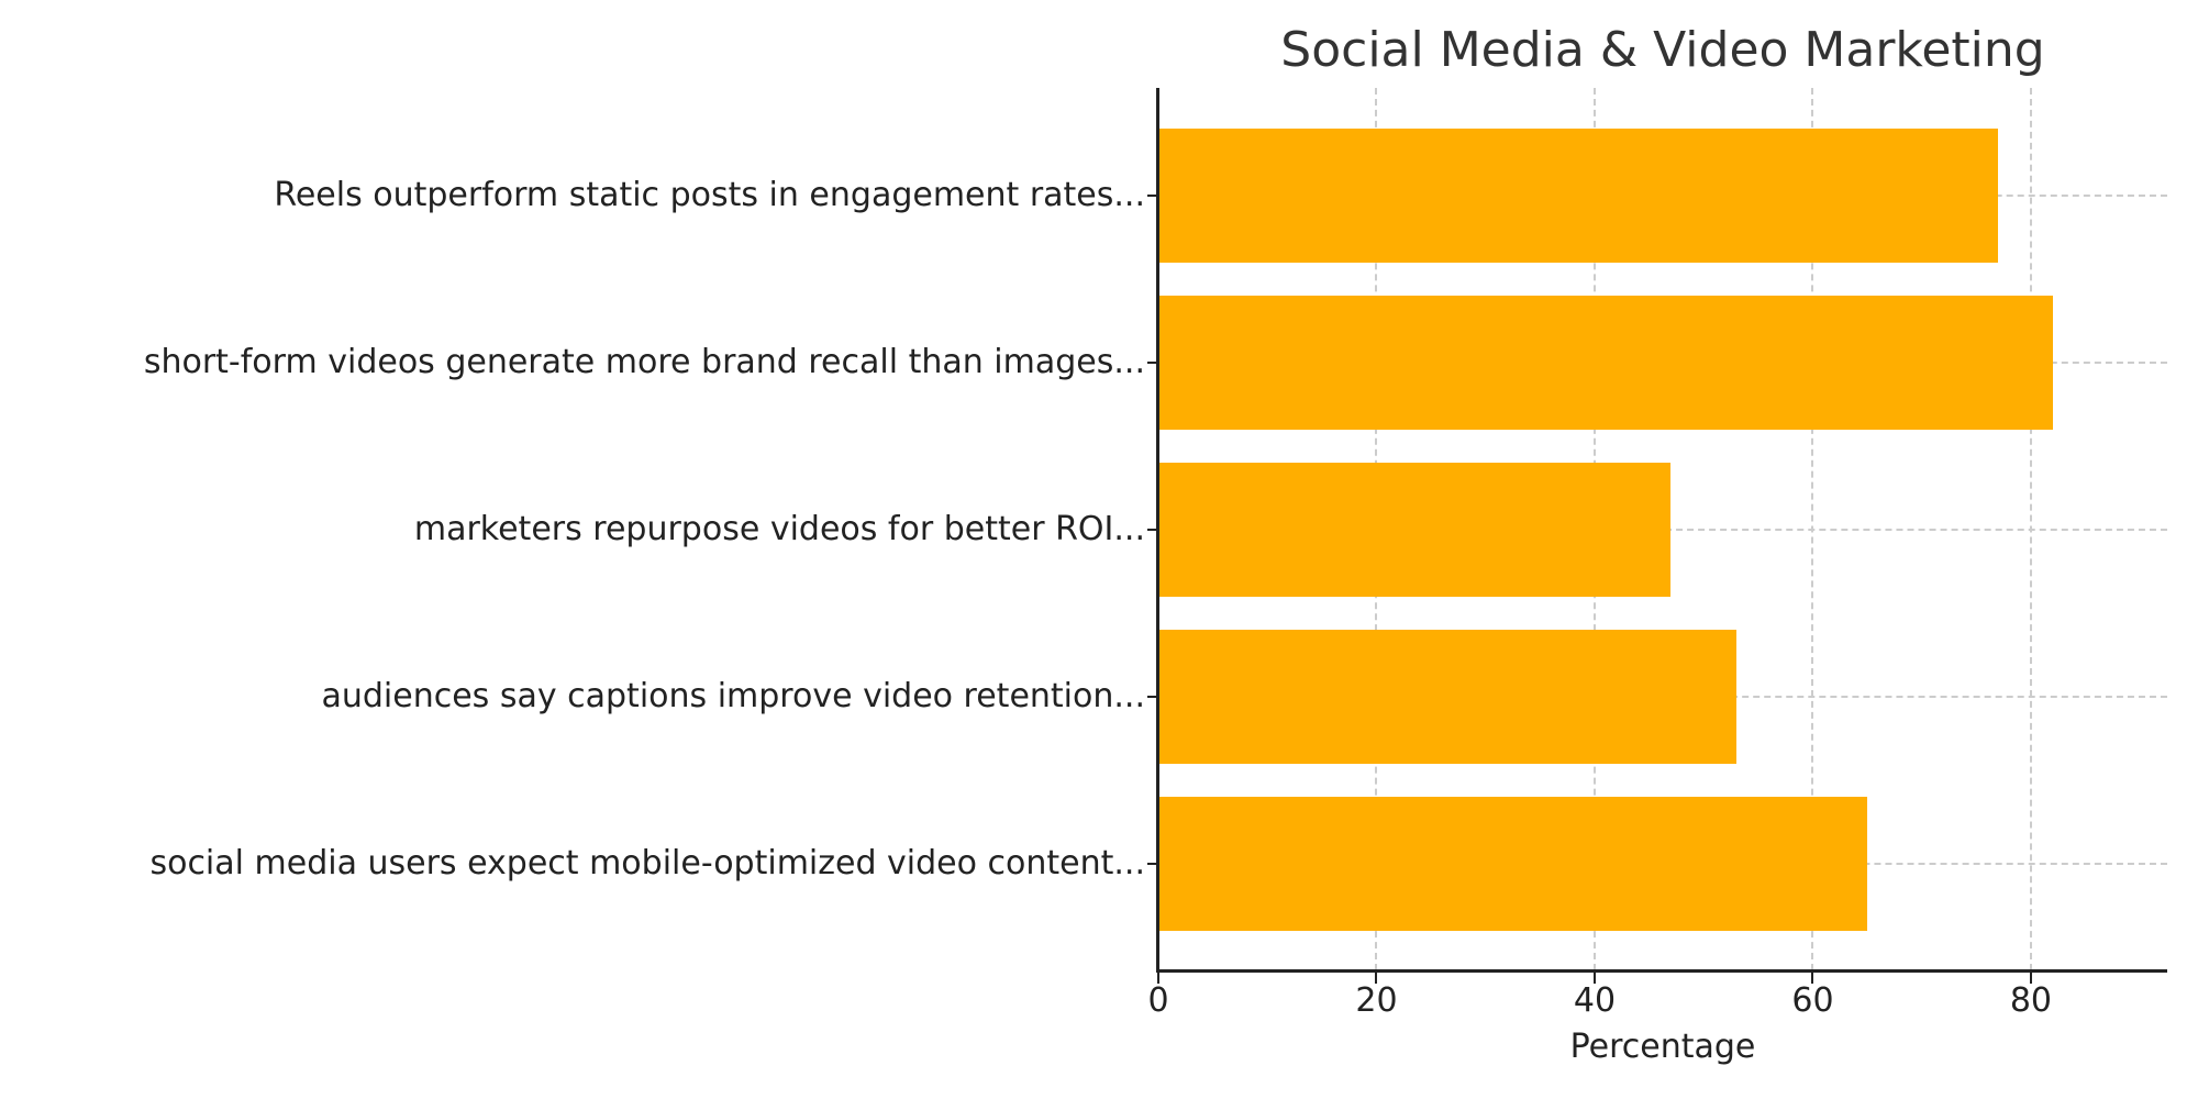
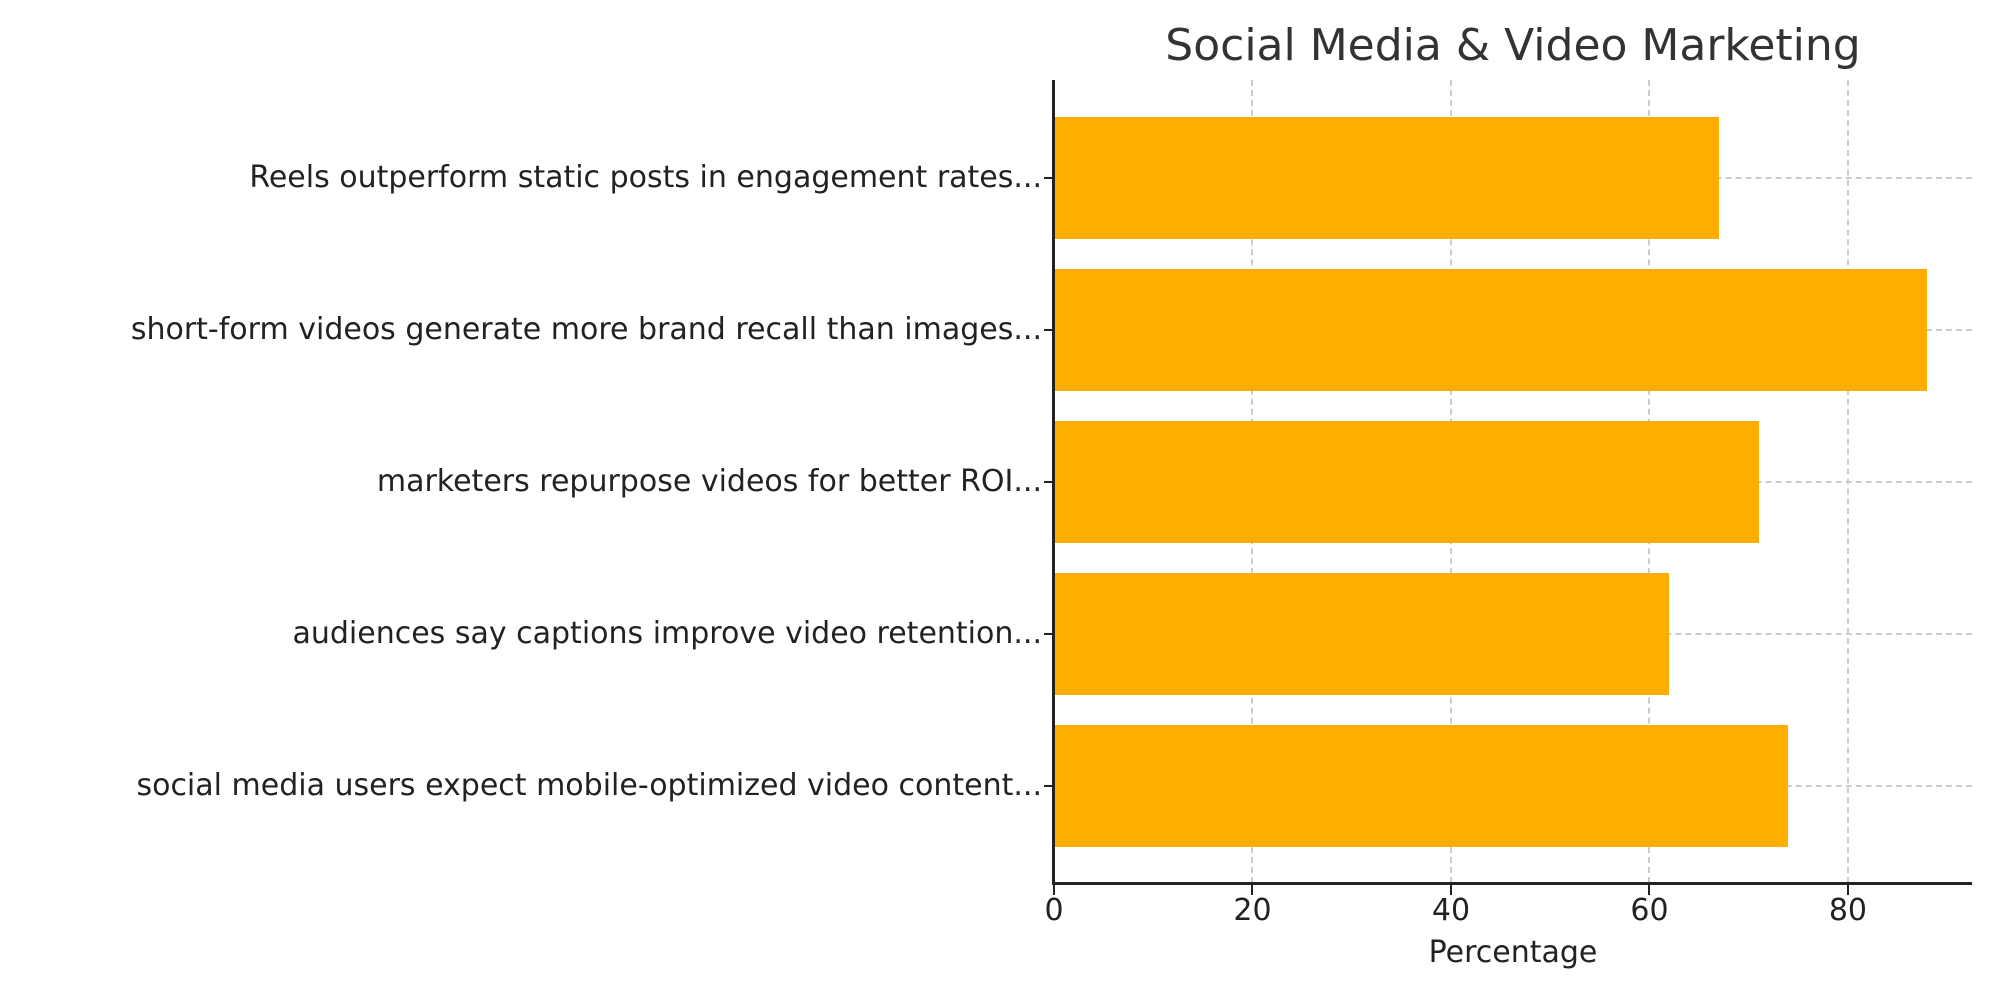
Reels outperform static posts in engagement rates...: 77 -> 67
short-form videos generate more brand recall than images...: 82 -> 88
marketers repurpose videos for better ROI...: 47 -> 71
audiences say captions improve video retention...: 53 -> 62
social media users expect mobile-optimized video content...: 65 -> 74
